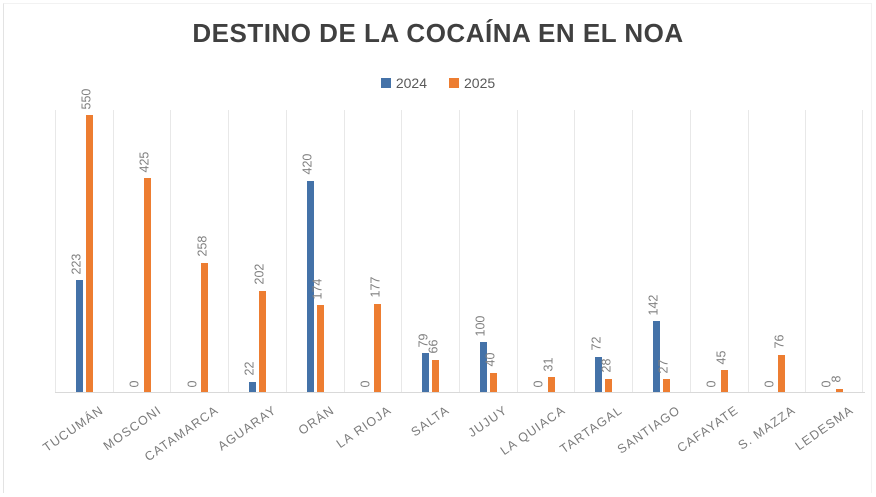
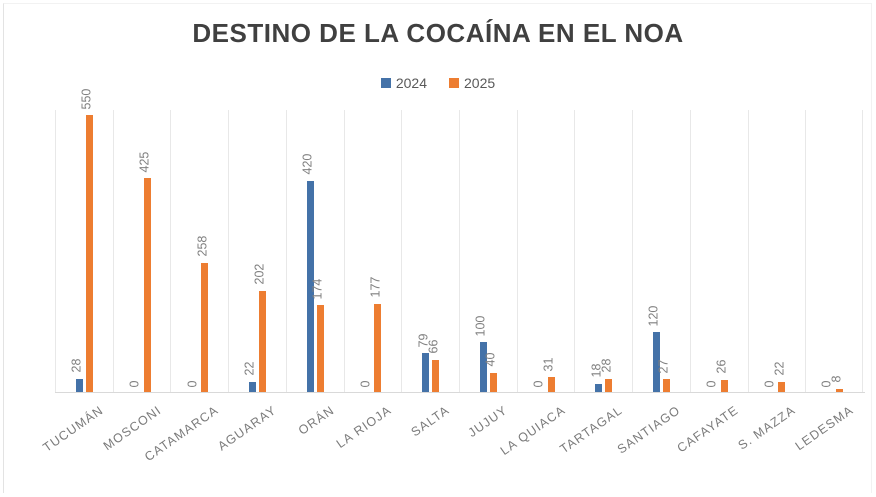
2024/TUCUMÁN: 223 -> 28
2024/TARTAGAL: 72 -> 18
2024/SANTIAGO: 142 -> 120
2025/CAFAYATE: 45 -> 26
2025/S. MAZZA: 76 -> 22
